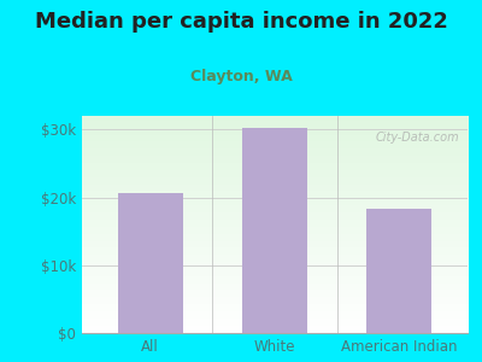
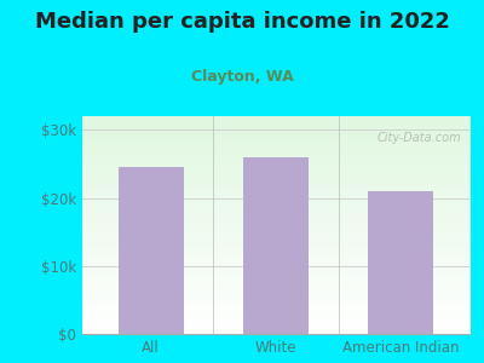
All: $20.6k -> $24.5k
White: $30.2k -> $26.0k
American Indian: $18.4k -> $21.0k
